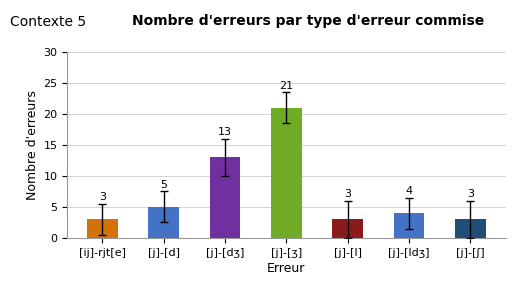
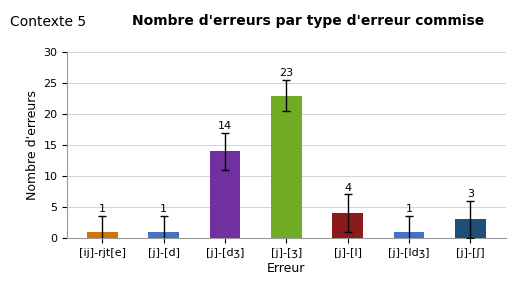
[ij]-rjt[e]: 3 -> 1
[j]-[d]: 5 -> 1
[j]-[dʒ]: 13 -> 14
[j]-[ʒ]: 21 -> 23
[j]-[l]: 3 -> 4
[j]-[ldʒ]: 4 -> 1
